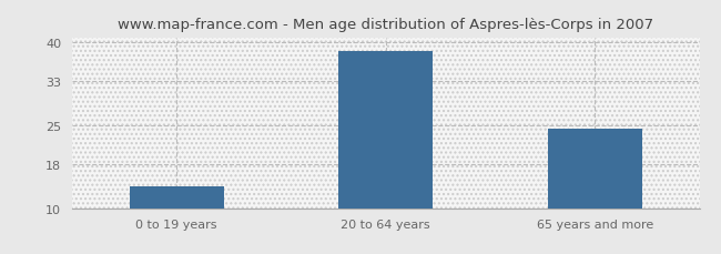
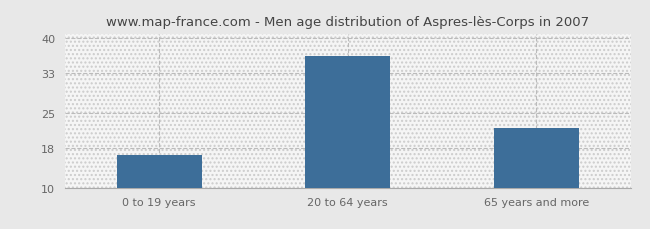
0 to 19 years: 14.0 -> 16.5
20 to 64 years: 38.5 -> 36.5
65 years and more: 24.5 -> 22.0
